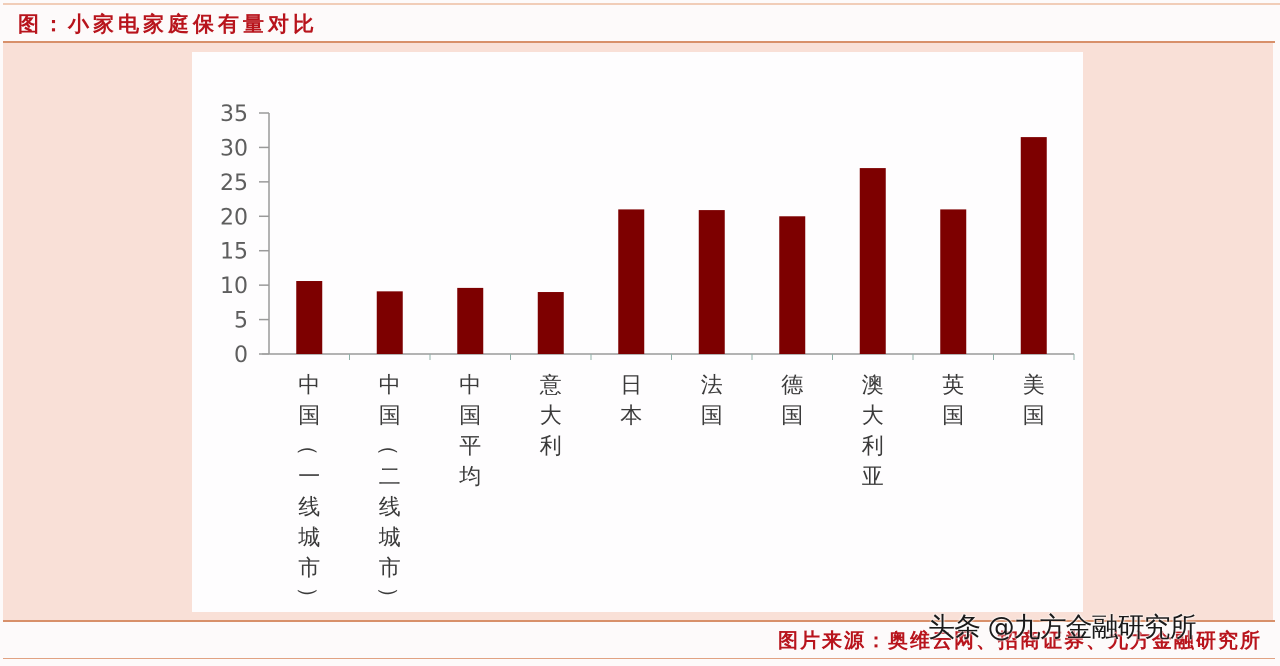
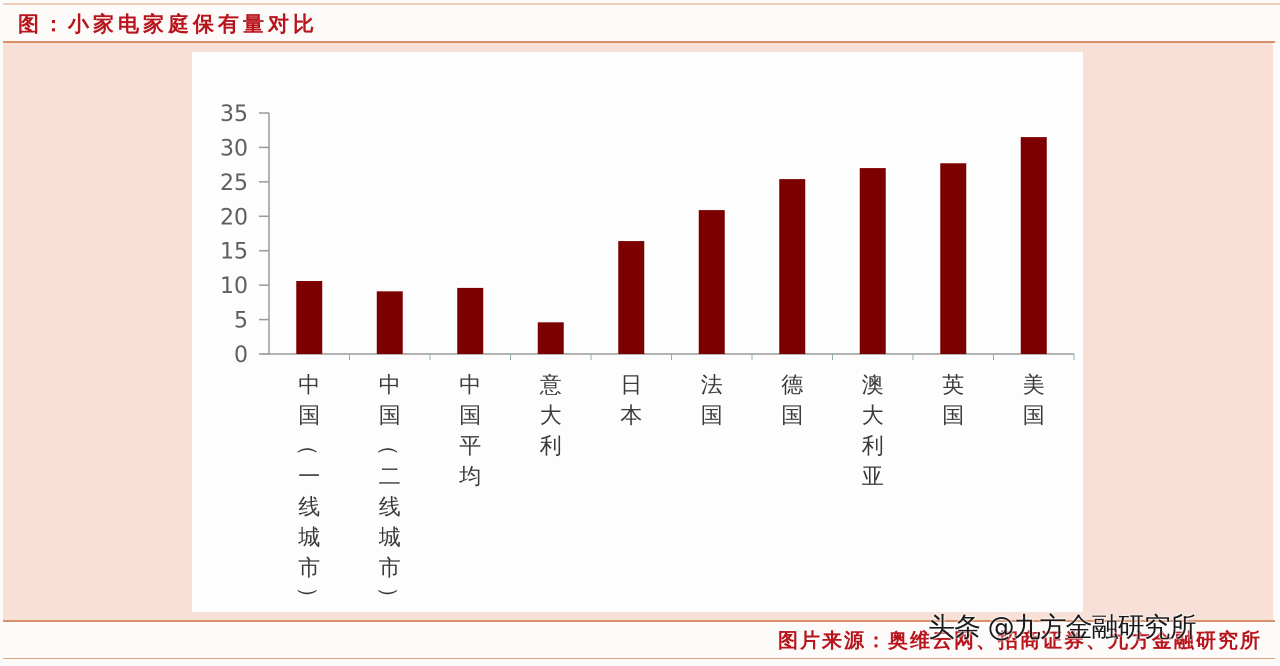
意大利: 9 -> 5
日本: 21 -> 16
德国: 20 -> 25
英国: 21 -> 28
